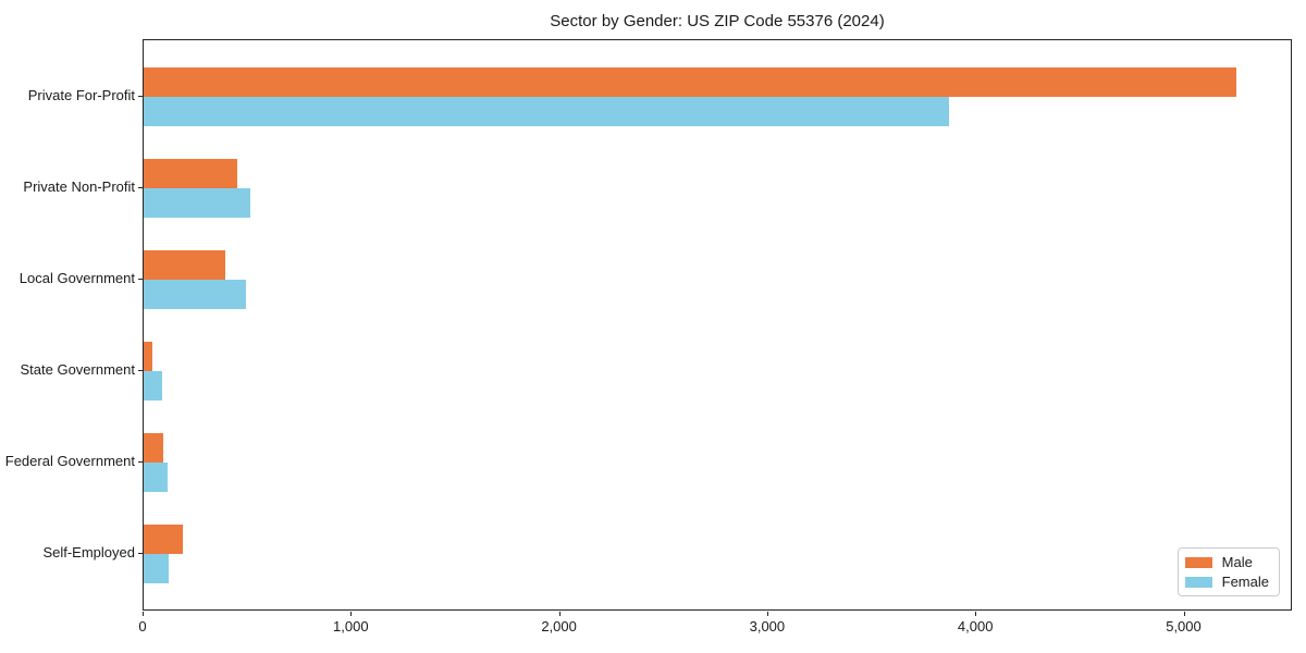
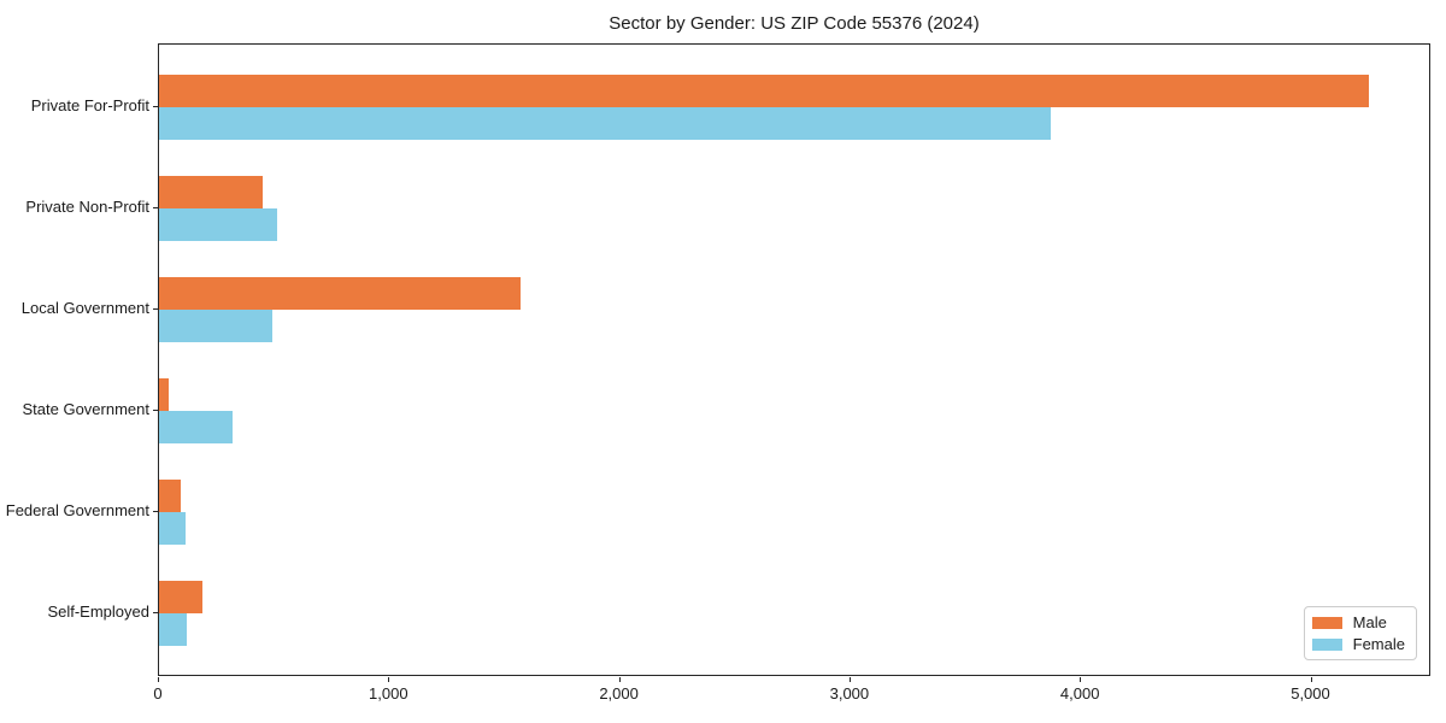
Male/Local Government: 390 -> 1570
Female/State Government: 90 -> 320
